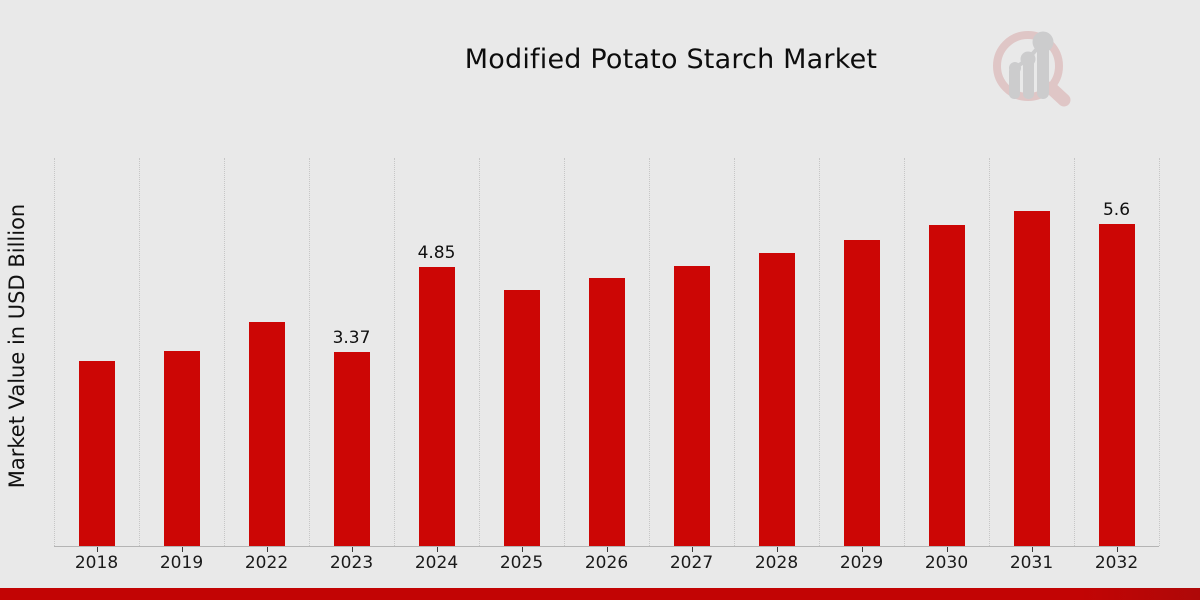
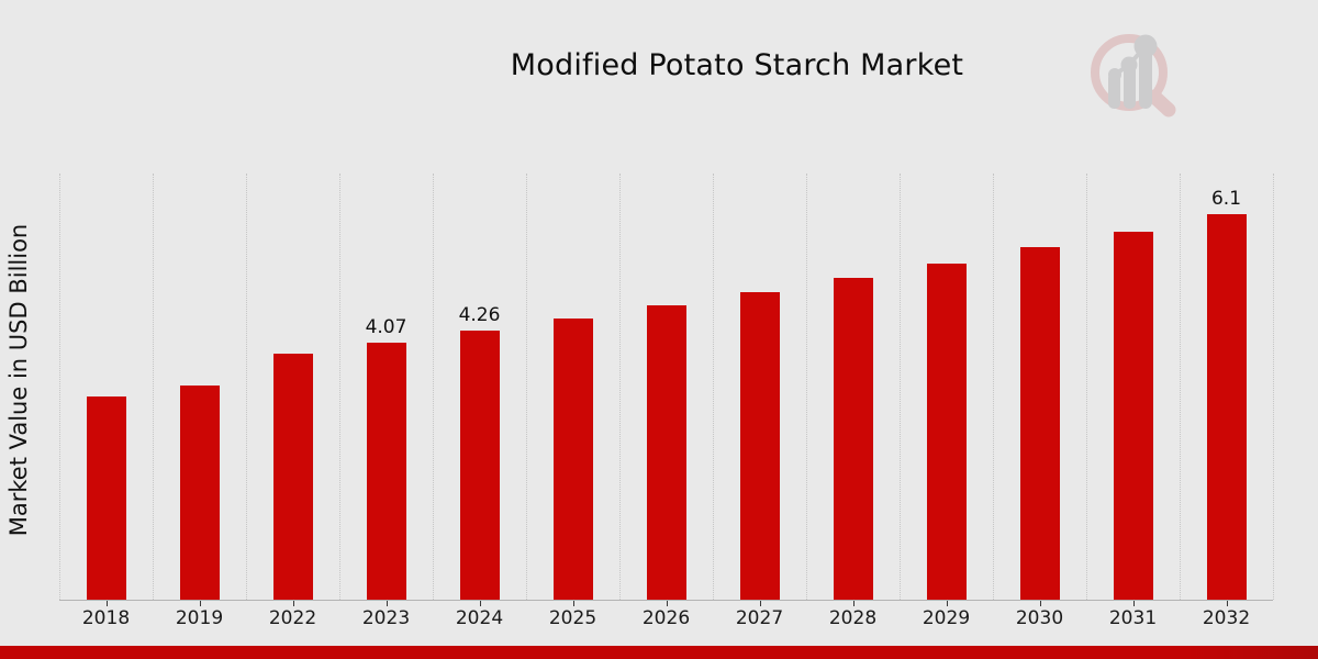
2023: 3.37 -> 4.07
2024: 4.85 -> 4.26
2032: 5.6 -> 6.1
